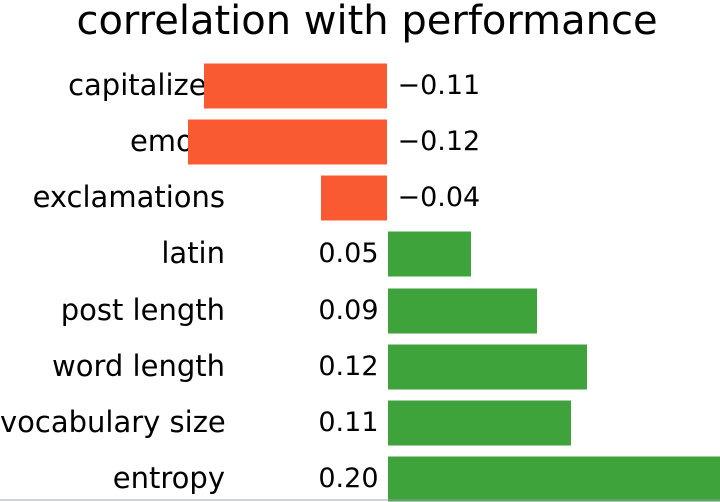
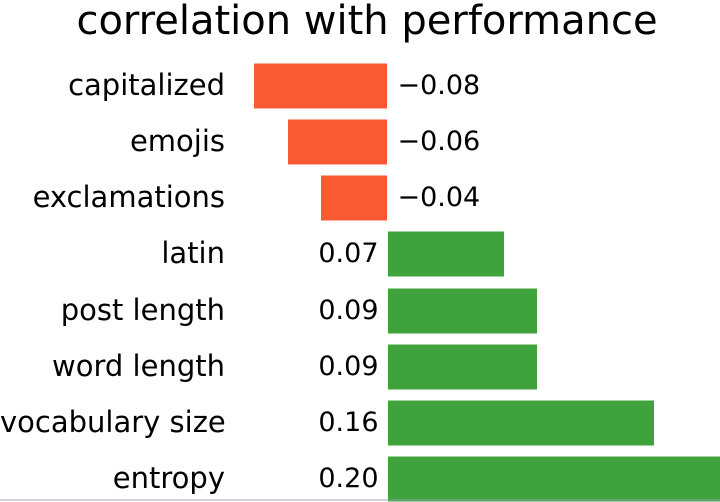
capitalized: −0.11 -> −0.08
emojis: −0.12 -> −0.06
latin: 0.05 -> 0.07
word length: 0.12 -> 0.09
vocabulary size: 0.11 -> 0.16
